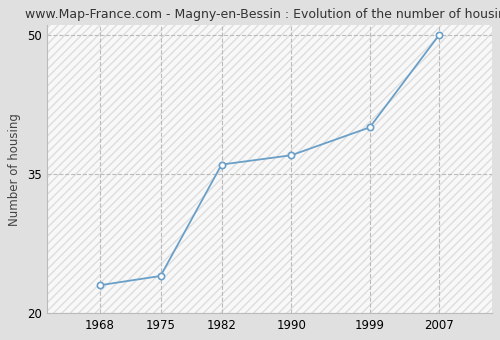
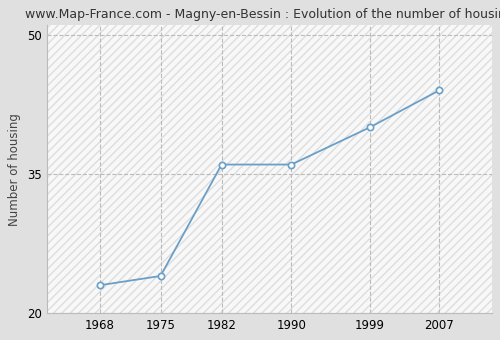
1990: 37 -> 36
2007: 50 -> 44
